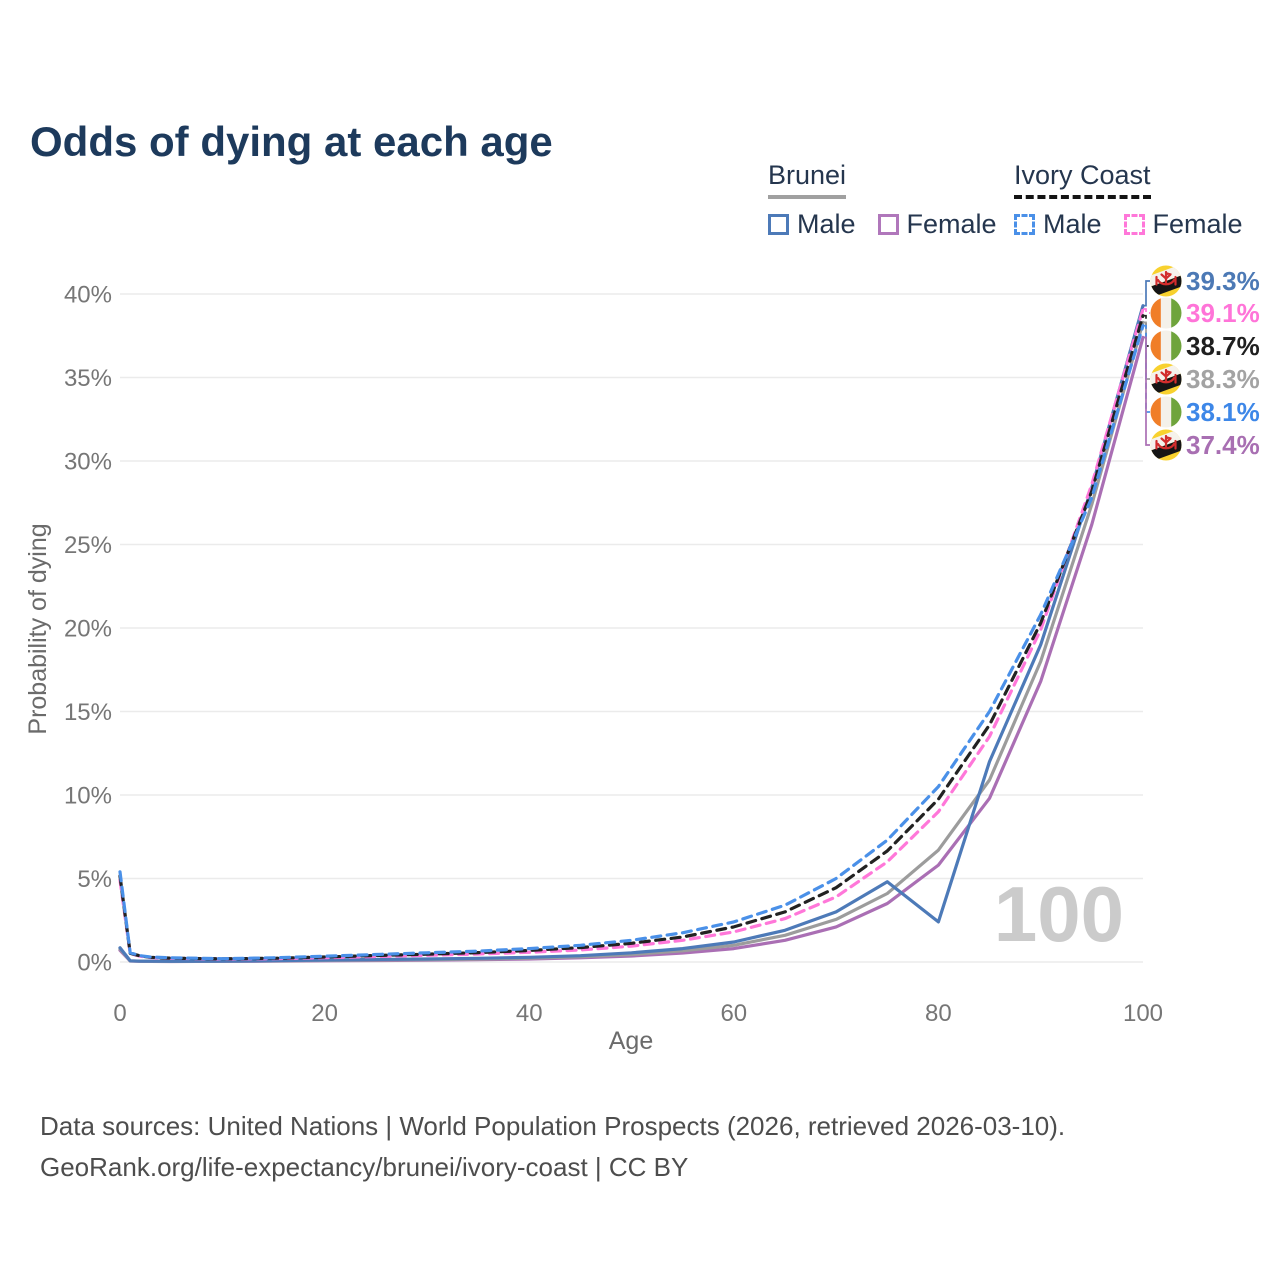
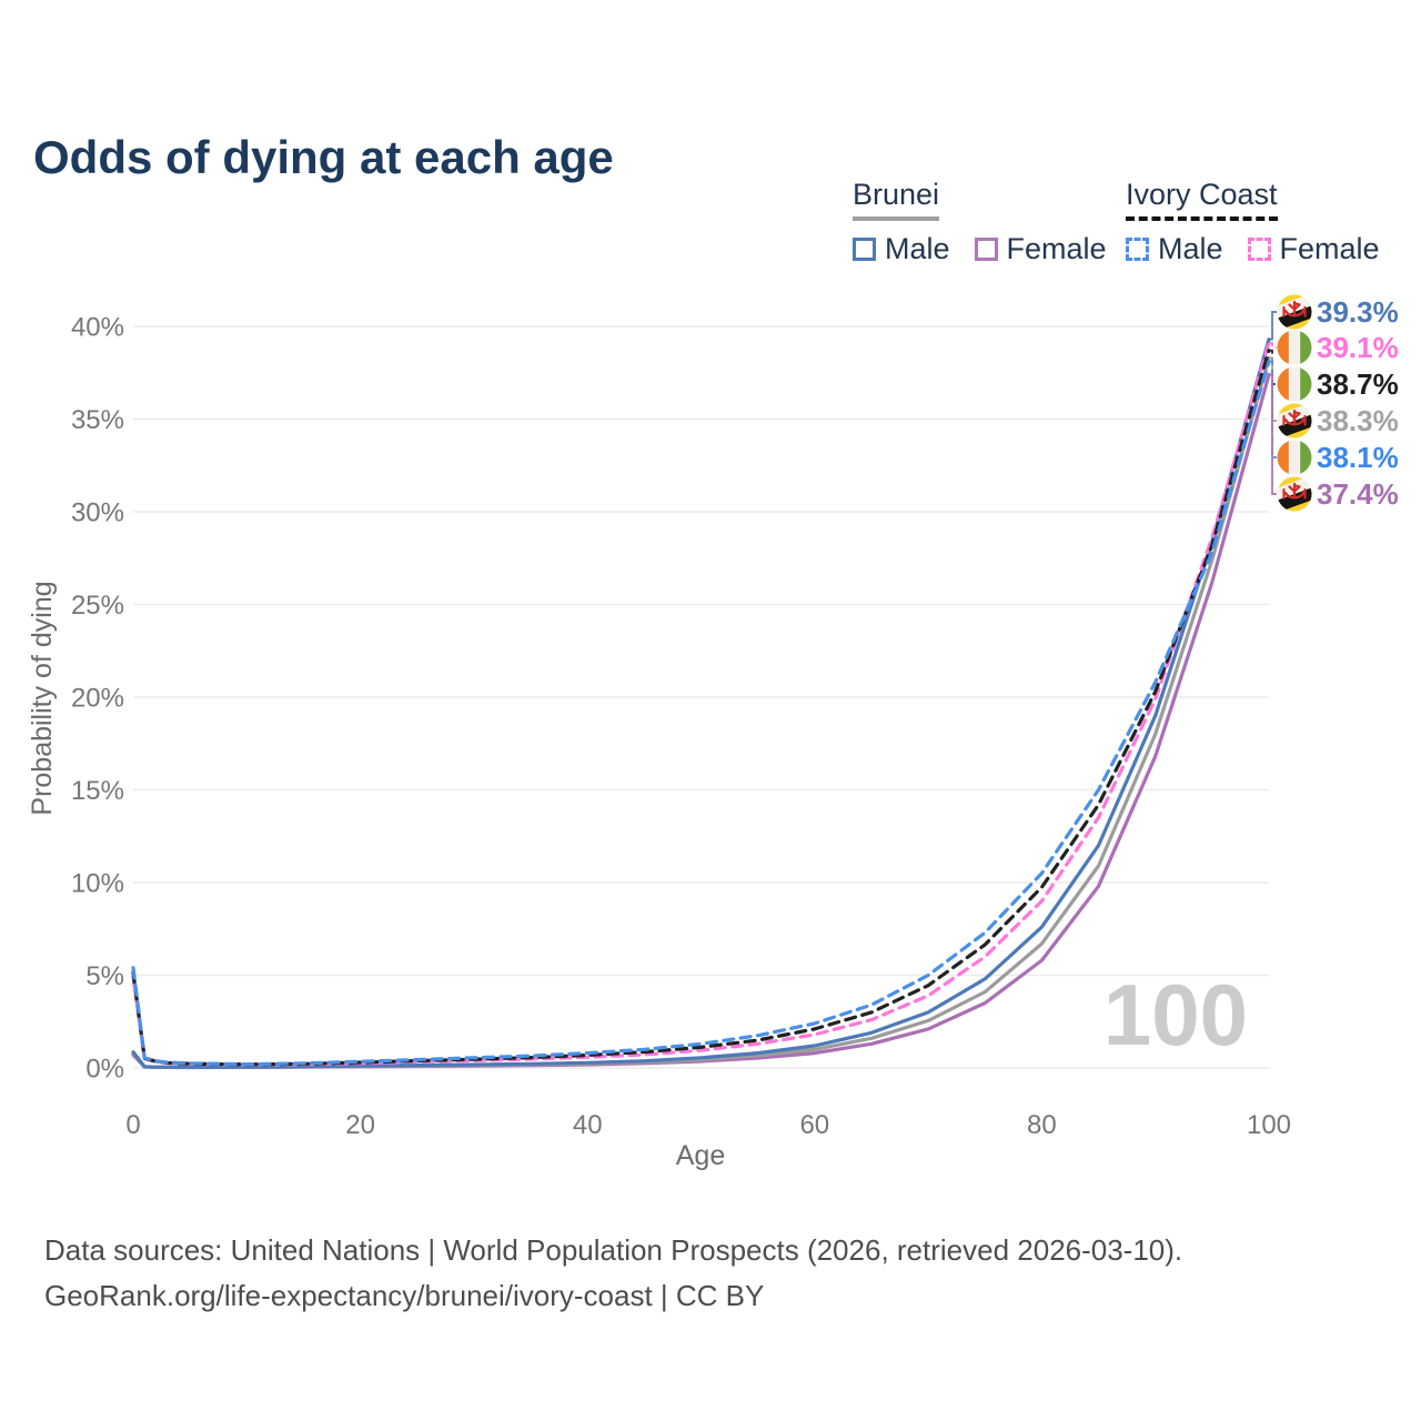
Brunei Male/80: 2.4% -> 7.6%
